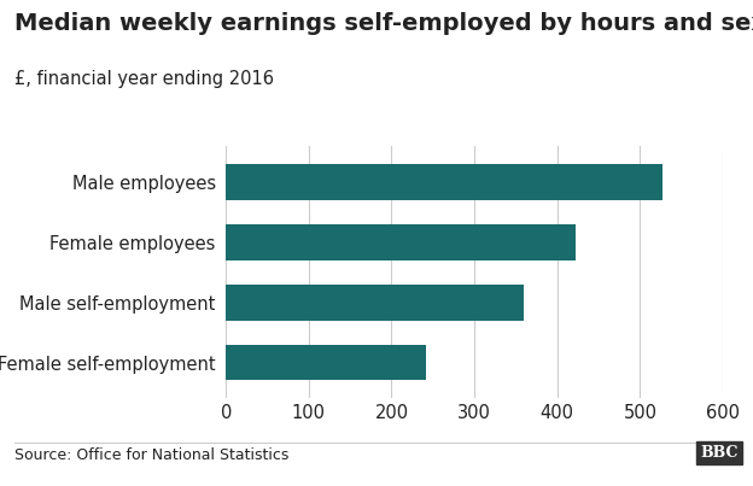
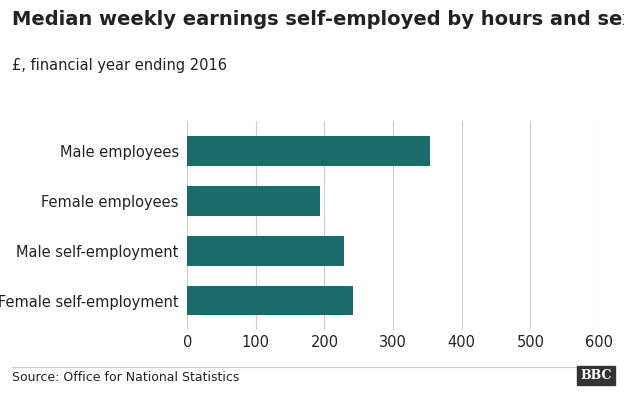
Male employees: 527 -> 354
Female employees: 422 -> 194
Male self-employment: 360 -> 228
